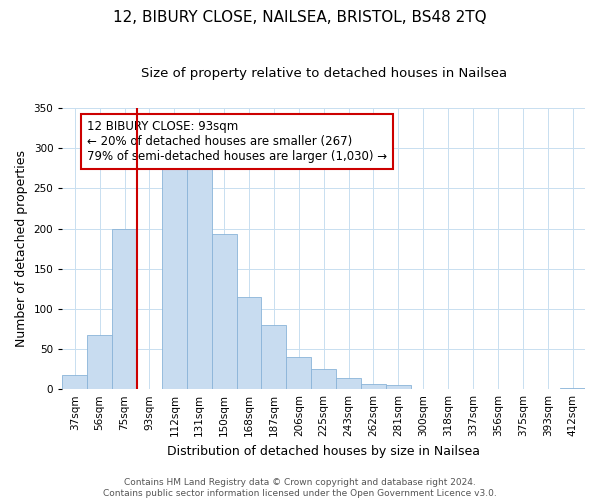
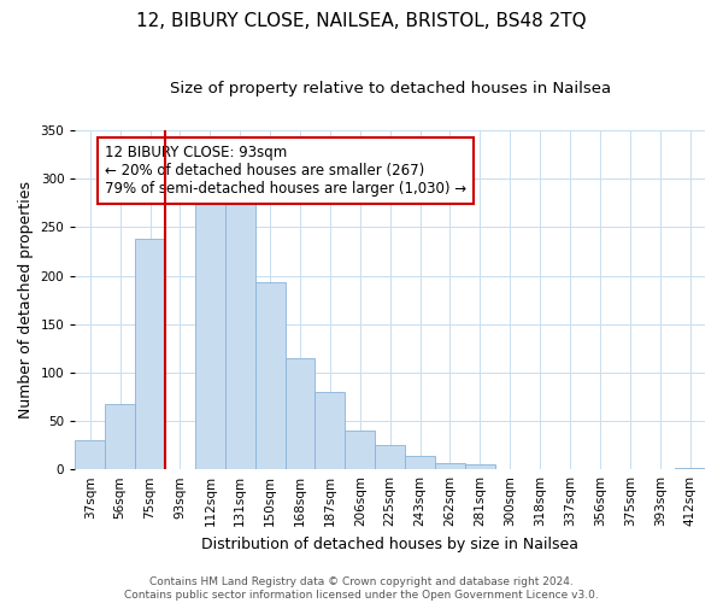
37sqm: 18 -> 30
75sqm: 200 -> 238
